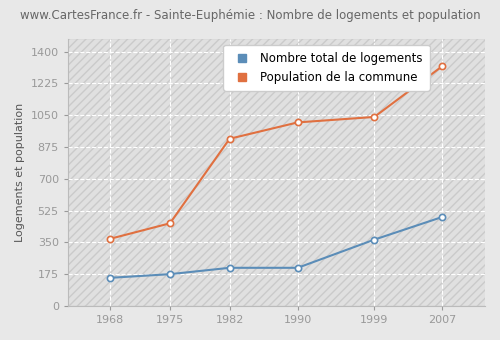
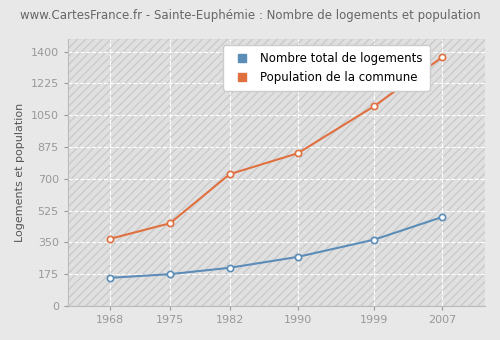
Population de la commune/1982: 920 -> 720
Nombre total de logements/1990: 210 -> 270
Population de la commune/1990: 1010 -> 840
Population de la commune/1999: 1040 -> 1100
Population de la commune/2007: 1320 -> 1370
